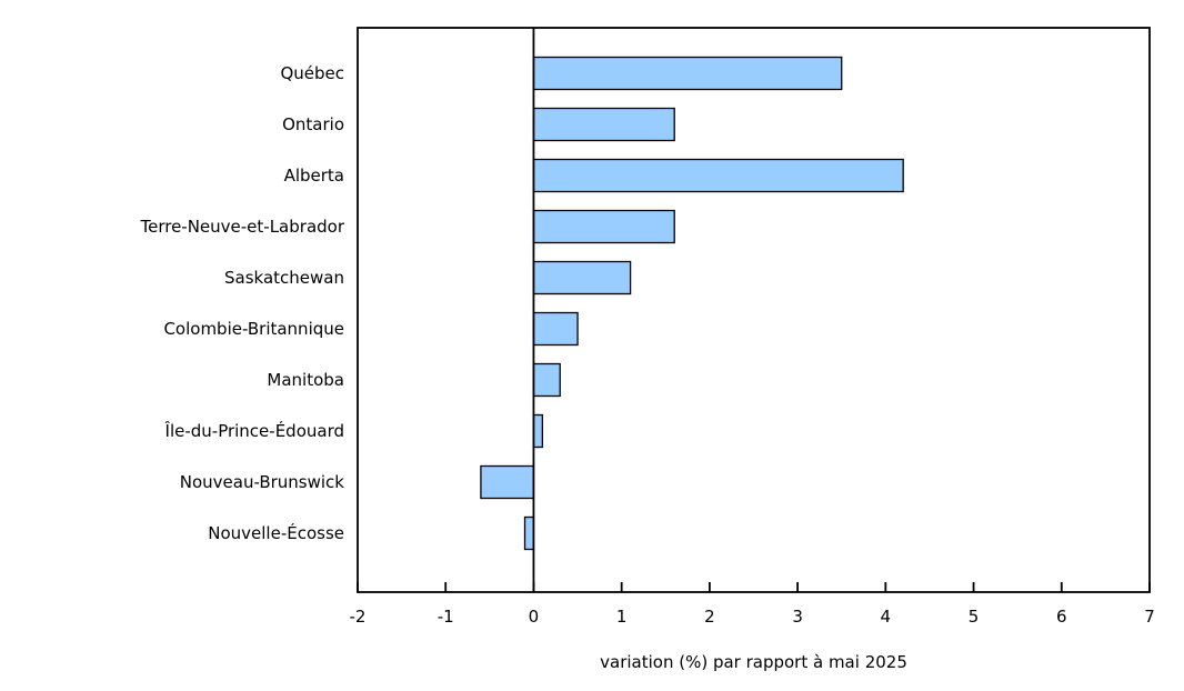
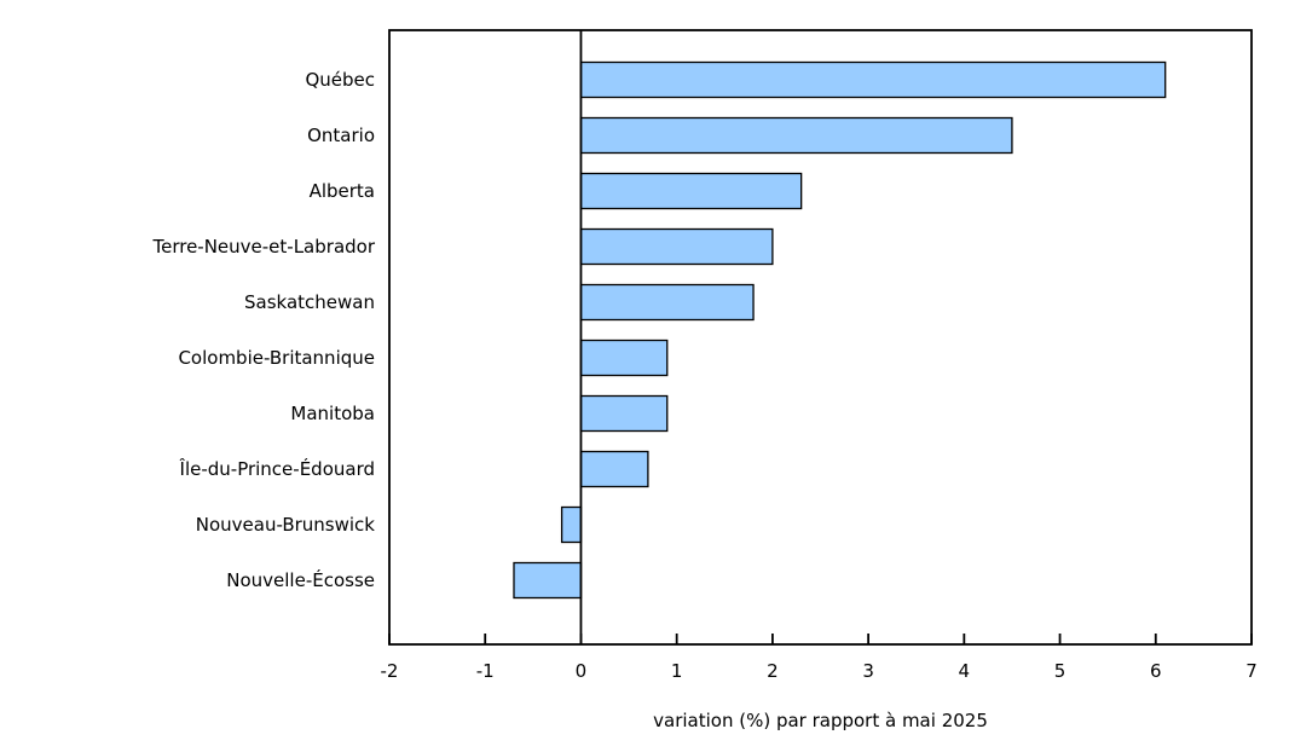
Québec: 3.5 -> 6.1
Ontario: 1.6 -> 4.5
Alberta: 4.2 -> 2.3
Terre-Neuve-et-Labrador: 1.6 -> 2.0
Saskatchewan: 1.1 -> 1.8
Colombie-Britannique: 0.5 -> 0.9
Manitoba: 0.3 -> 0.9
Île-du-Prince-Édouard: 0.1 -> 0.7
Nouveau-Brunswick: -0.6 -> -0.2
Nouvelle-Écosse: -0.1 -> -0.7
